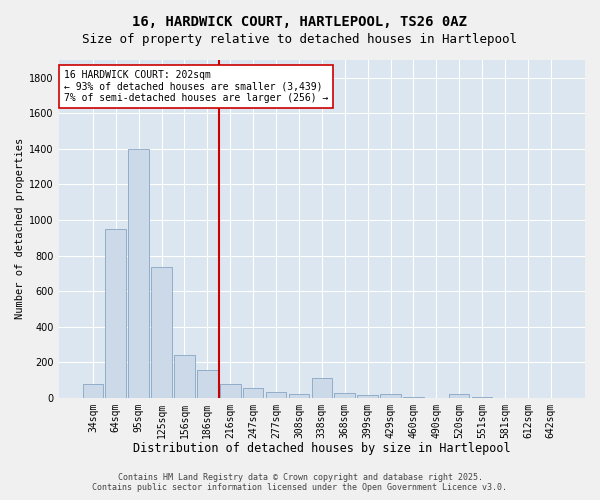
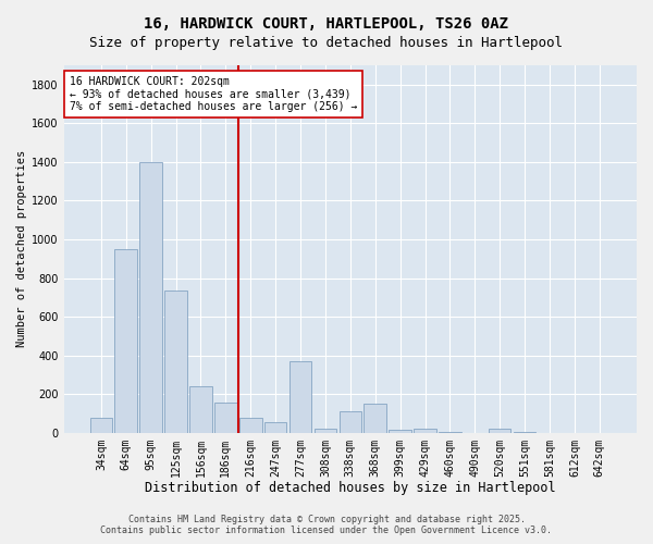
277sqm: 30 -> 370
368sqm: 20 -> 150
